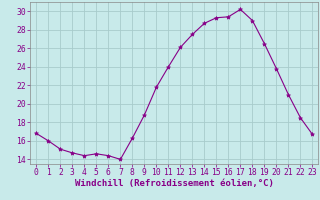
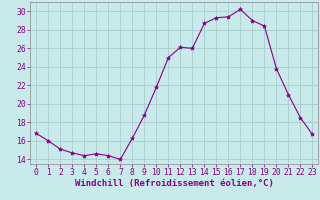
11: 24.0 -> 25.0
13: 27.5 -> 26.0
19: 26.5 -> 28.4
